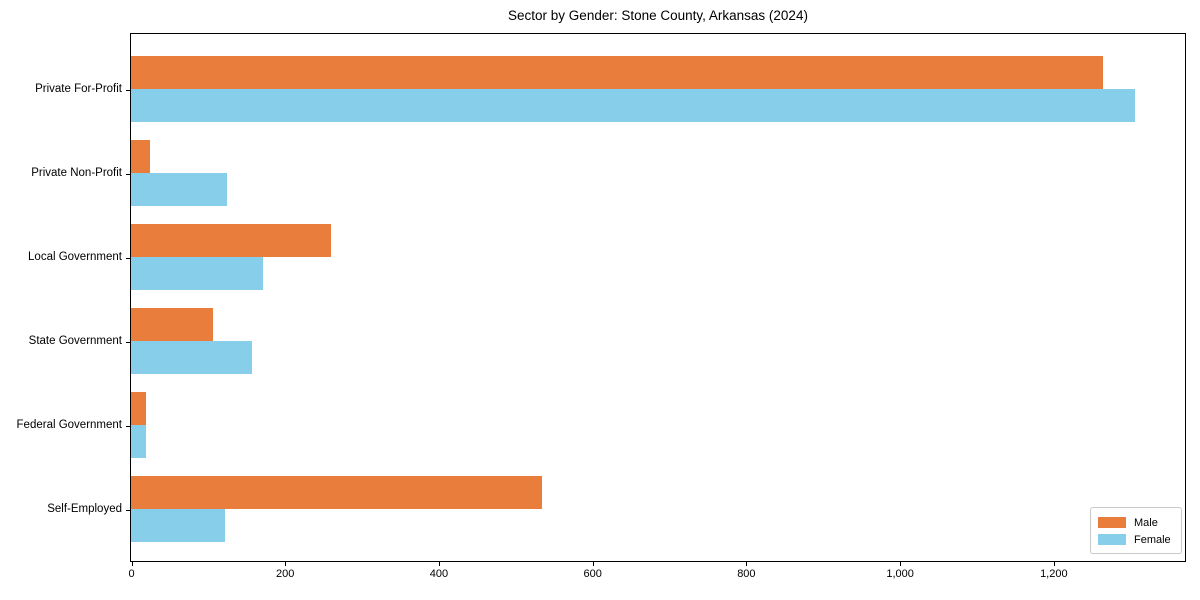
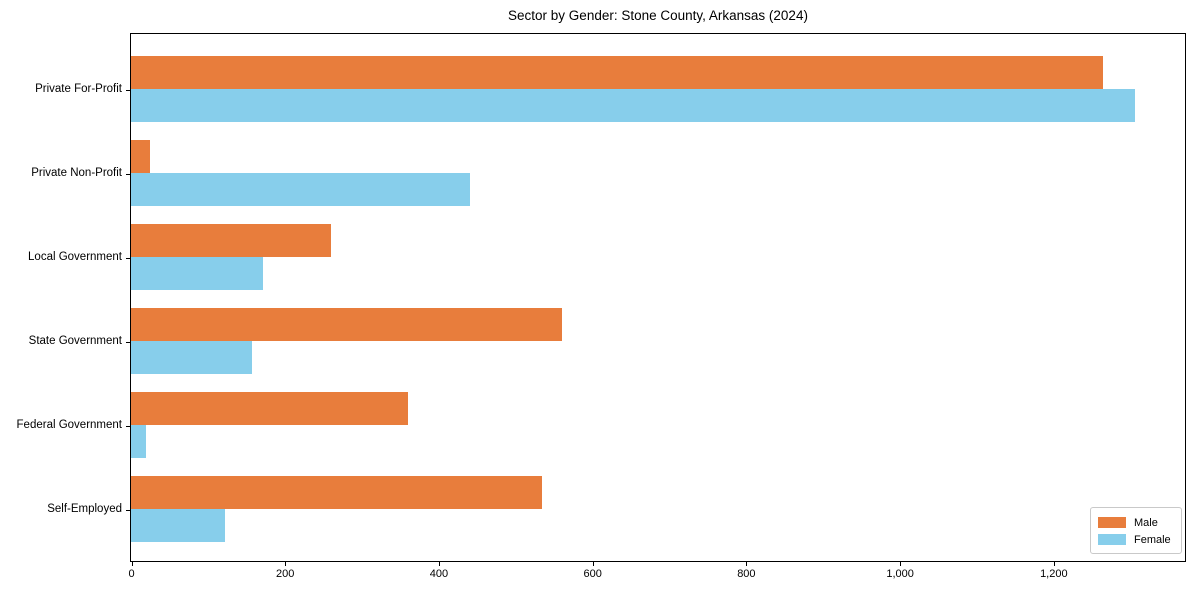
Female/Private Non-Profit: 120 -> 440
Male/State Government: 110 -> 560
Male/Federal Government: 20 -> 360
